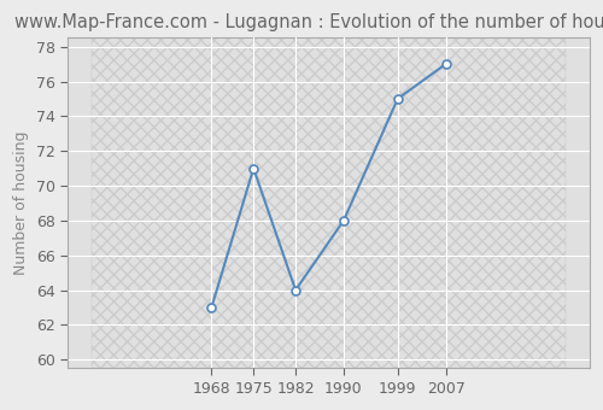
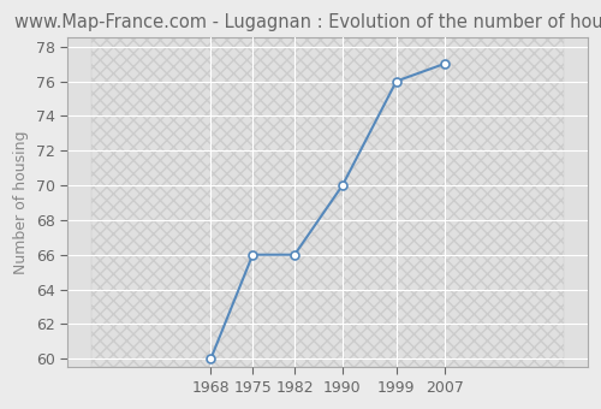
1968: 63 -> 60
1975: 71 -> 66
1982: 64 -> 66
1990: 68 -> 70
1999: 75 -> 76
